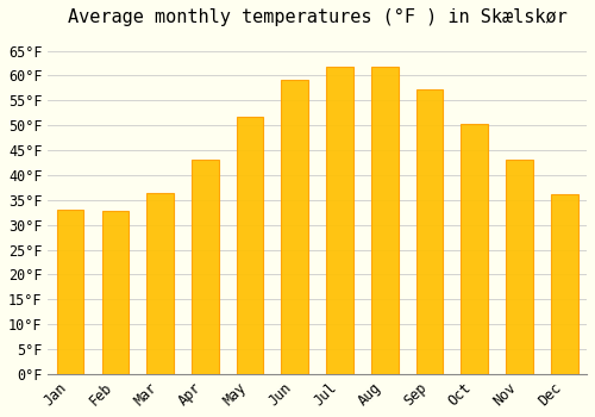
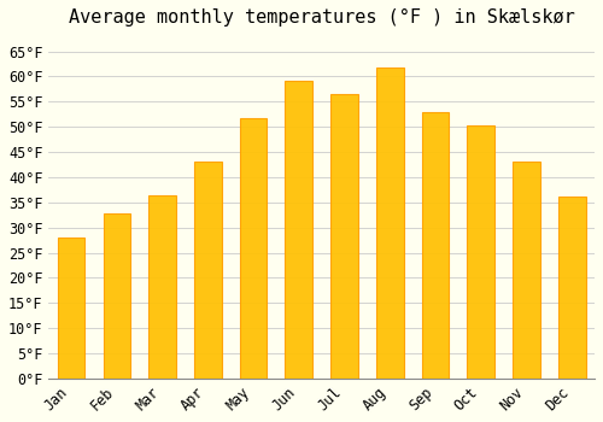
Jan: 33.0°F -> 28.0°F
Jul: 61.9°F -> 56.5°F
Sep: 57.2°F -> 53.0°F
